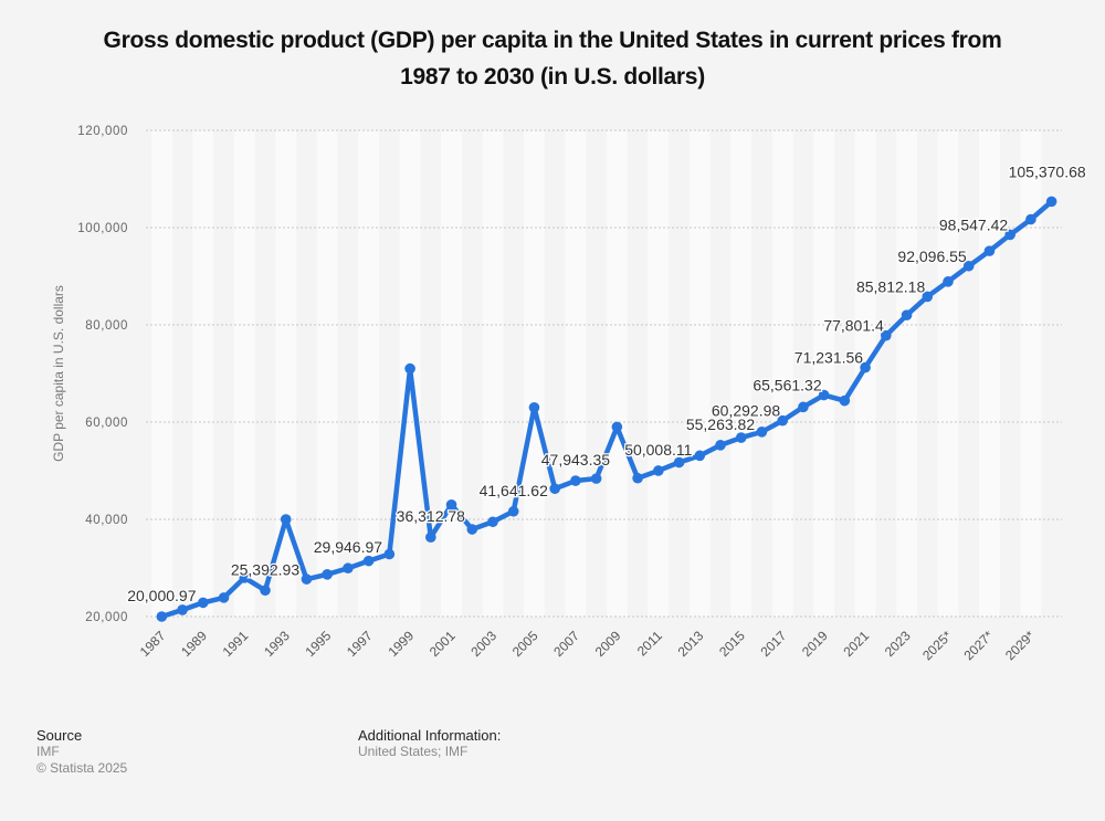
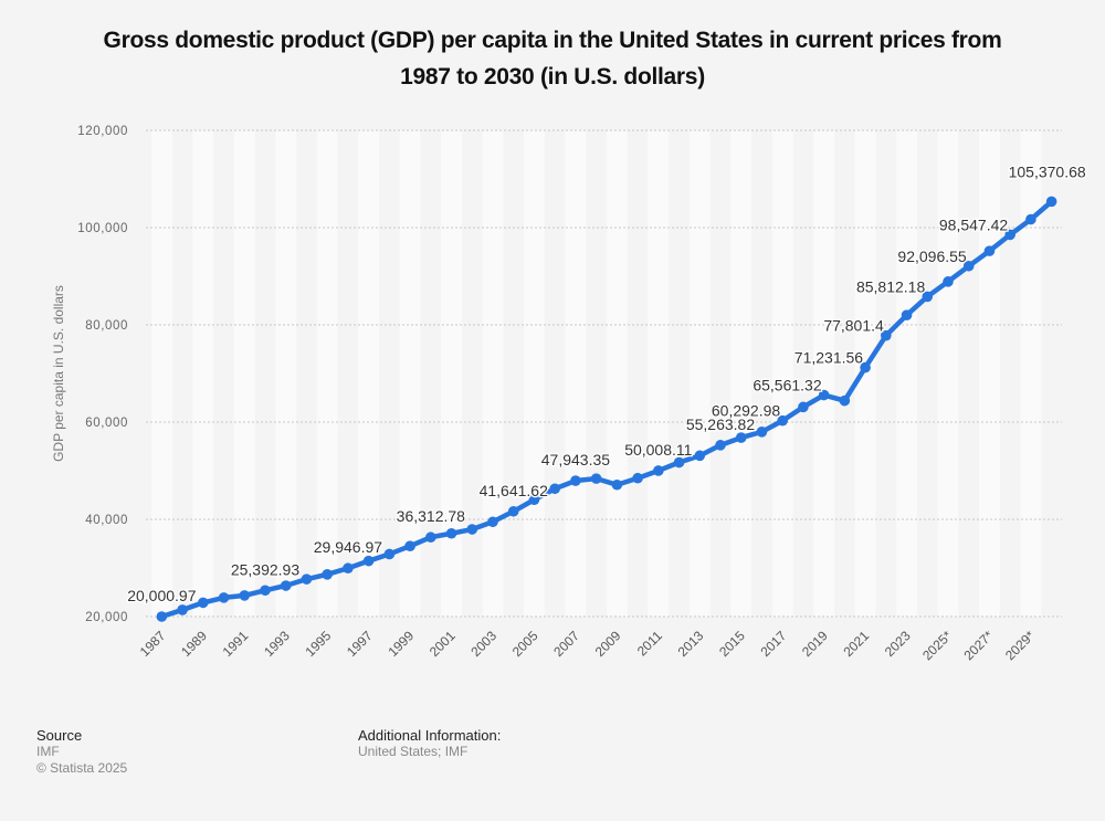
1991: 28000 -> 24000
1993: 40000 -> 26000
1999: 71000 -> 34000
2001: 43000 -> 37000
2005: 63000 -> 44000
2009: 59000 -> 47000
